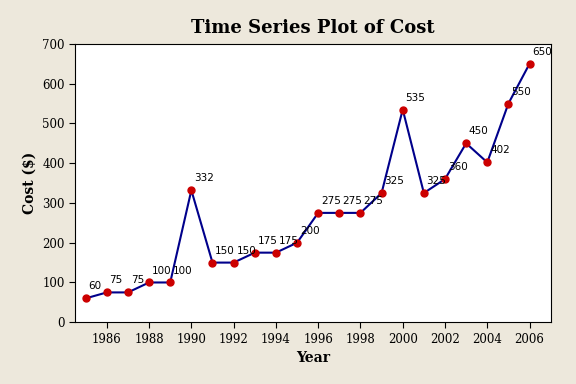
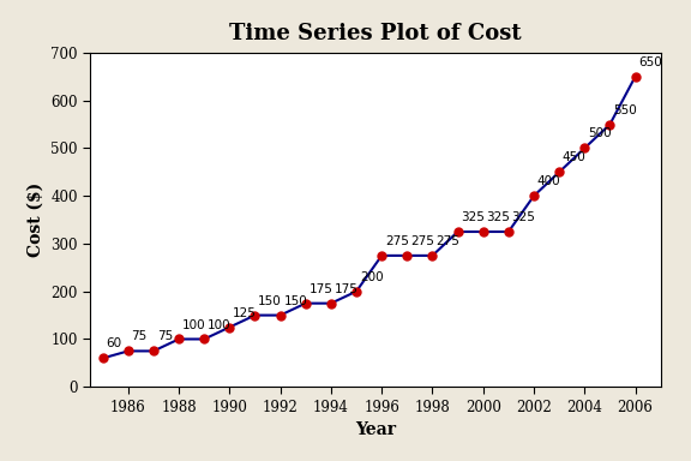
1990: 332 -> 125
2000: 535 -> 325
2002: 360 -> 400
2004: 402 -> 500
